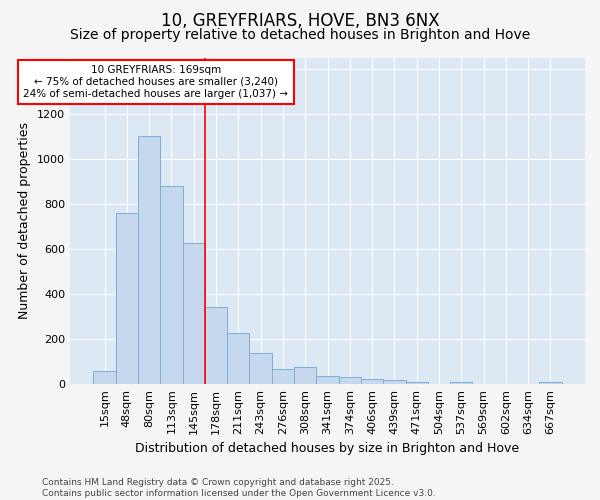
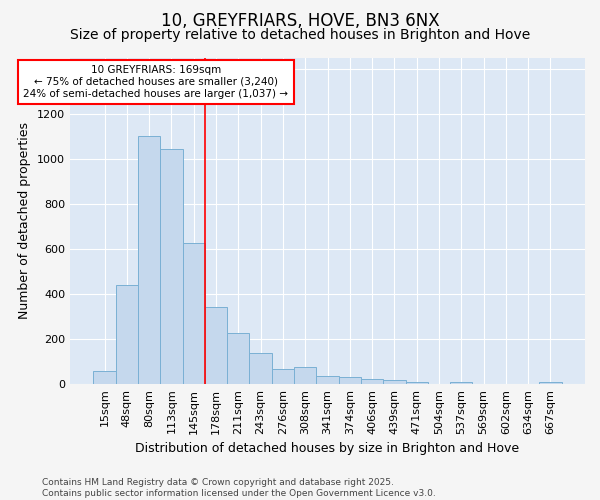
48sqm: 760 -> 440
113sqm: 880 -> 1045
